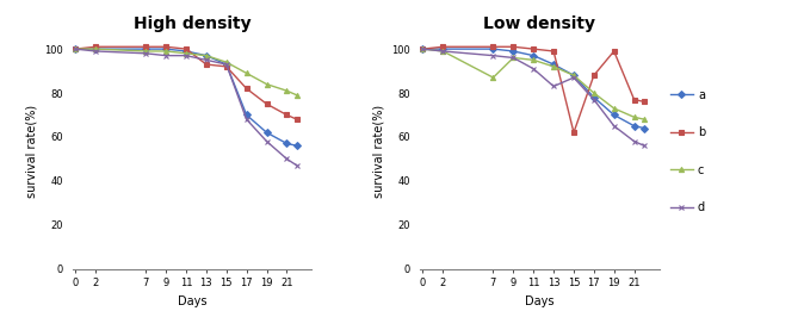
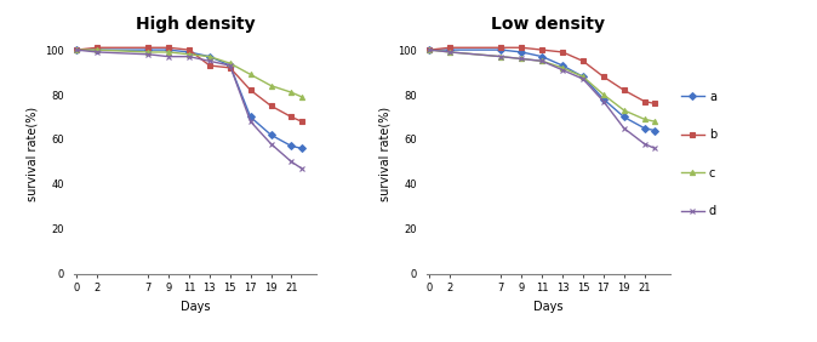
Low density/c/7: 87 -> 97
Low density/d/11: 91 -> 95
Low density/d/13: 83 -> 91
Low density/b/15: 62 -> 95
Low density/b/19: 99 -> 82
